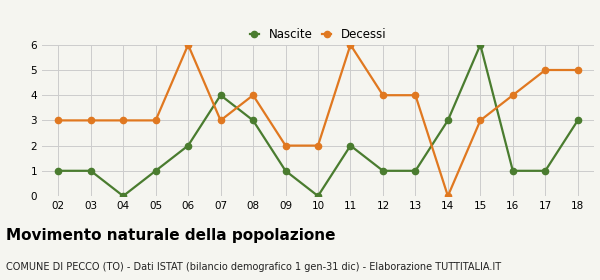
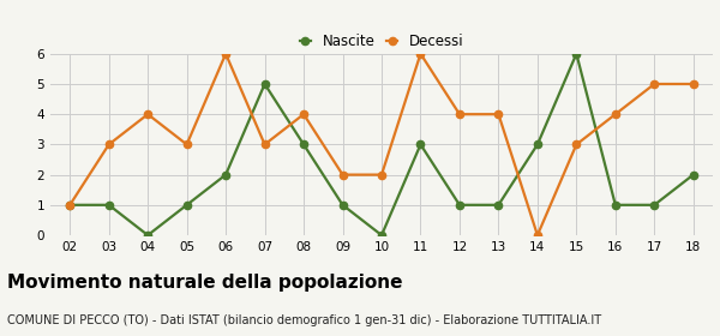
Decessi/02: 3 -> 1
Decessi/04: 3 -> 4
Nascite/07: 4 -> 5
Nascite/11: 2 -> 3
Nascite/18: 3 -> 2
